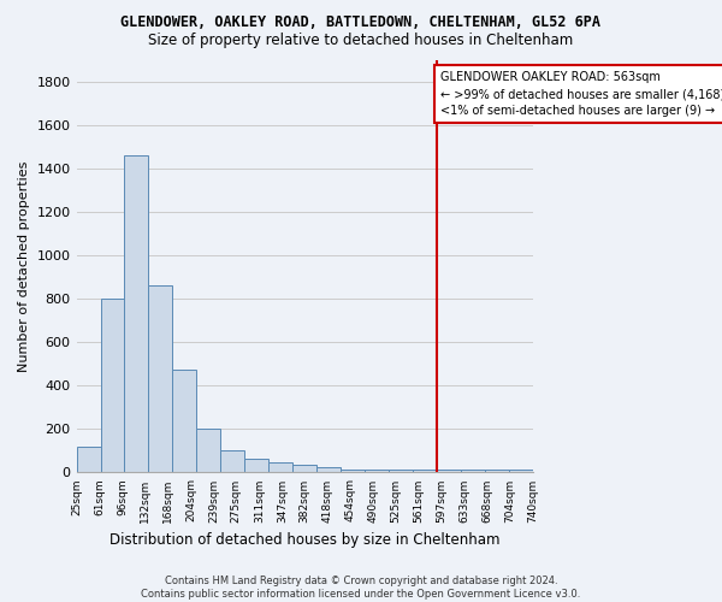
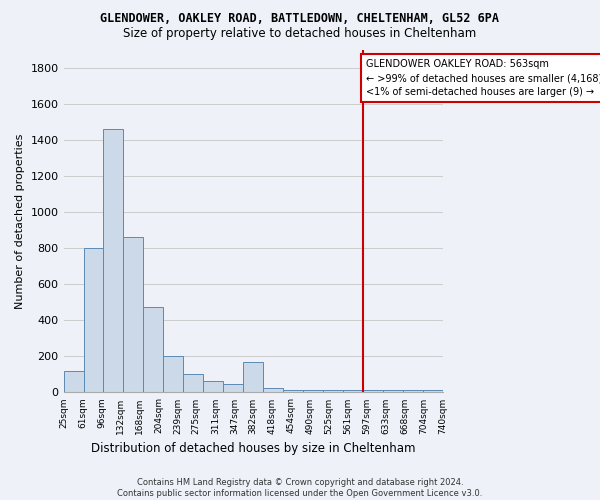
382sqm: 40 -> 170
